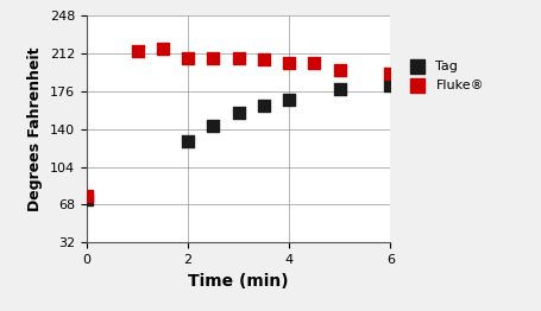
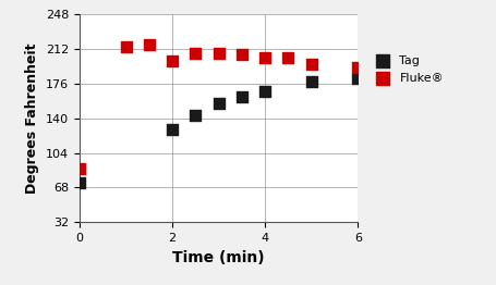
Fluke®/0: 76 -> 88
Fluke®/2: 208 -> 200
